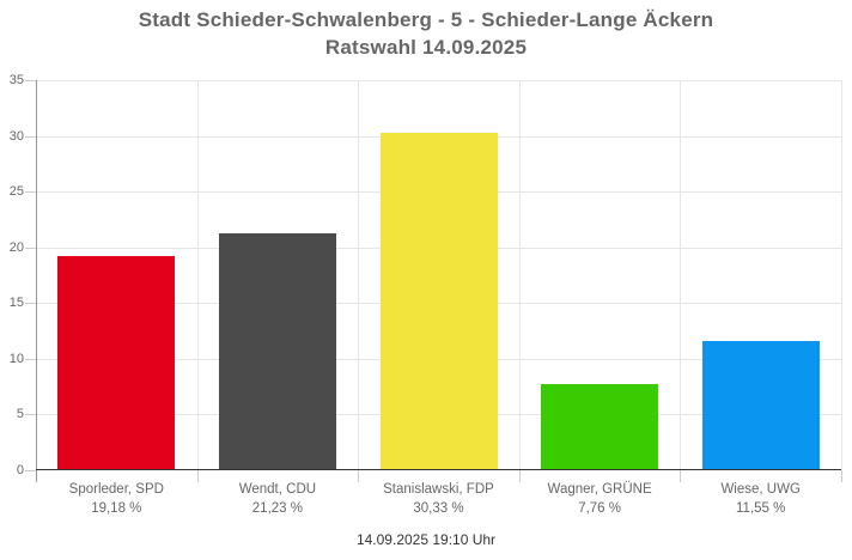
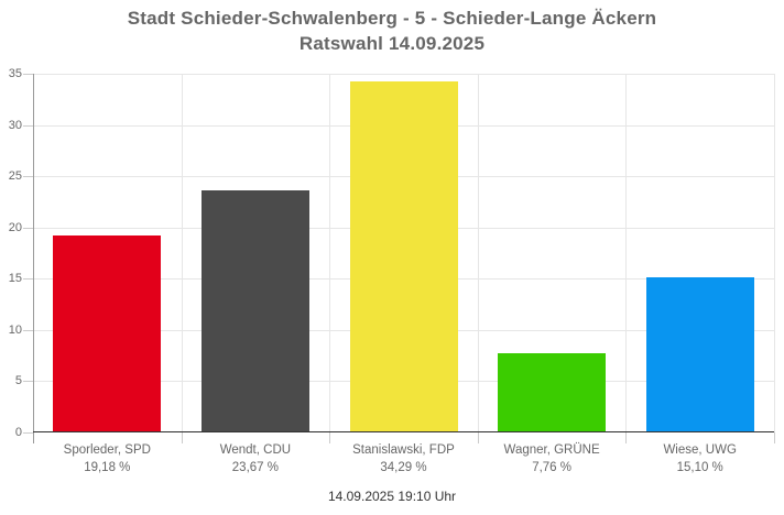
Wendt, CDU: 21,23 -> 23,67
Stanislawski, FDP: 30,33 -> 34,29
Wiese, UWG: 11,55 -> 15,10
